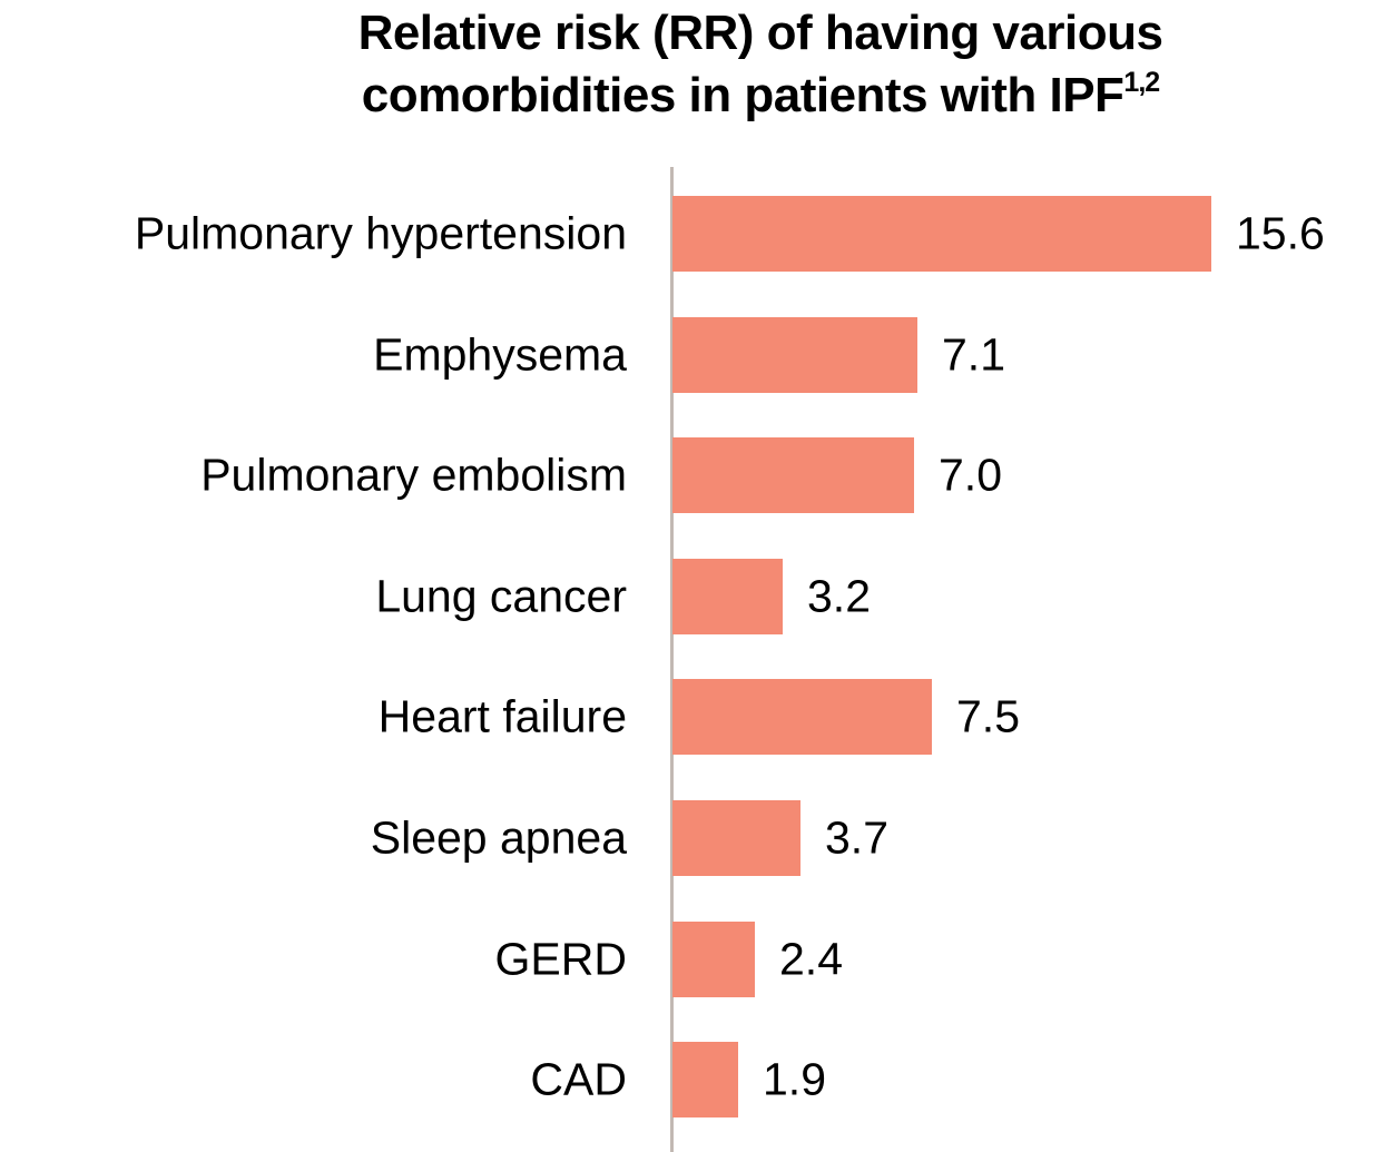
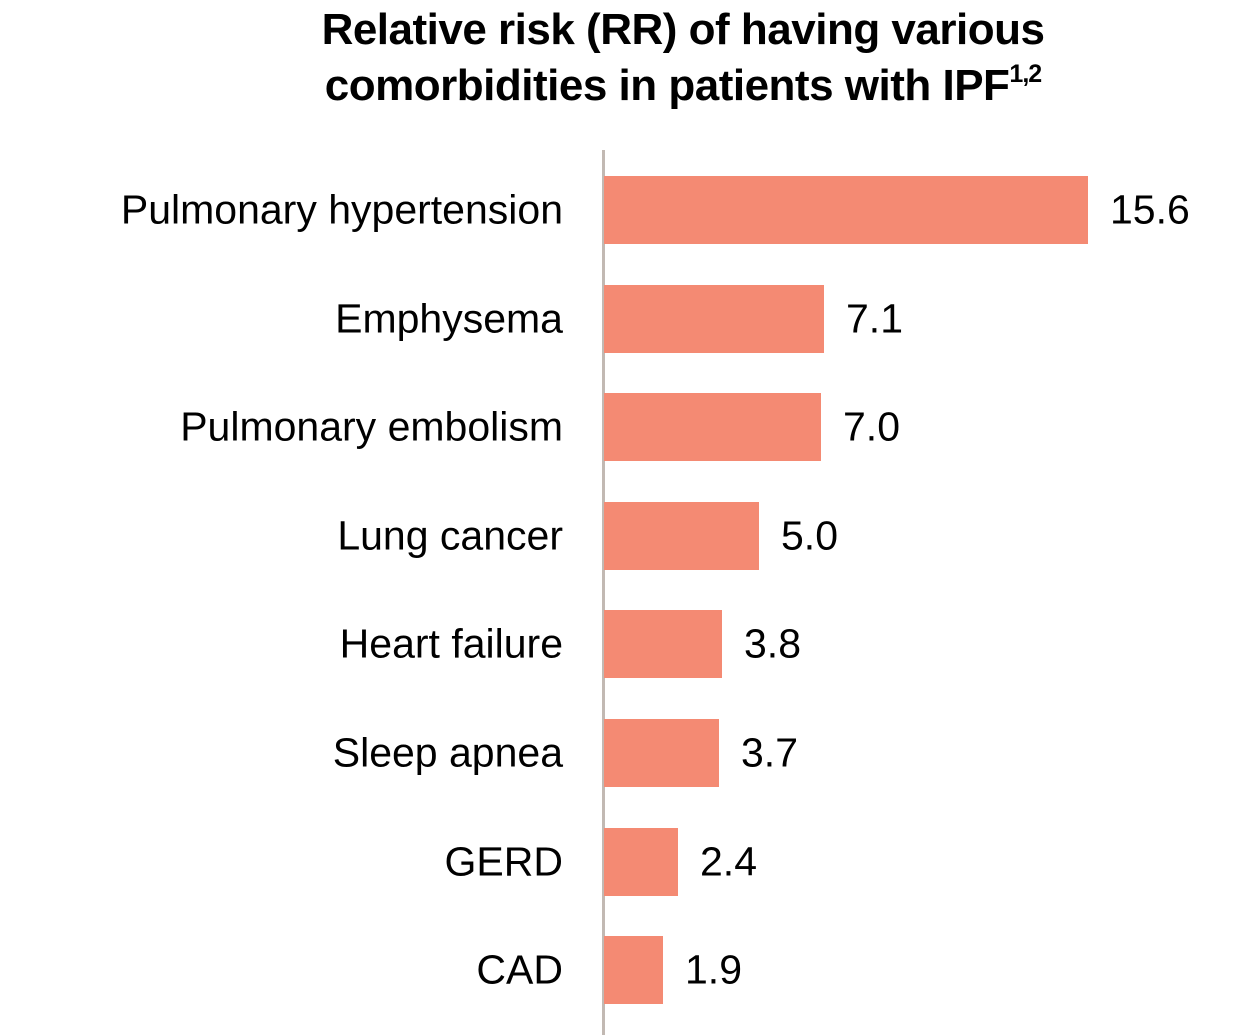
Lung cancer: 3.2 -> 5.0
Heart failure: 7.5 -> 3.8
